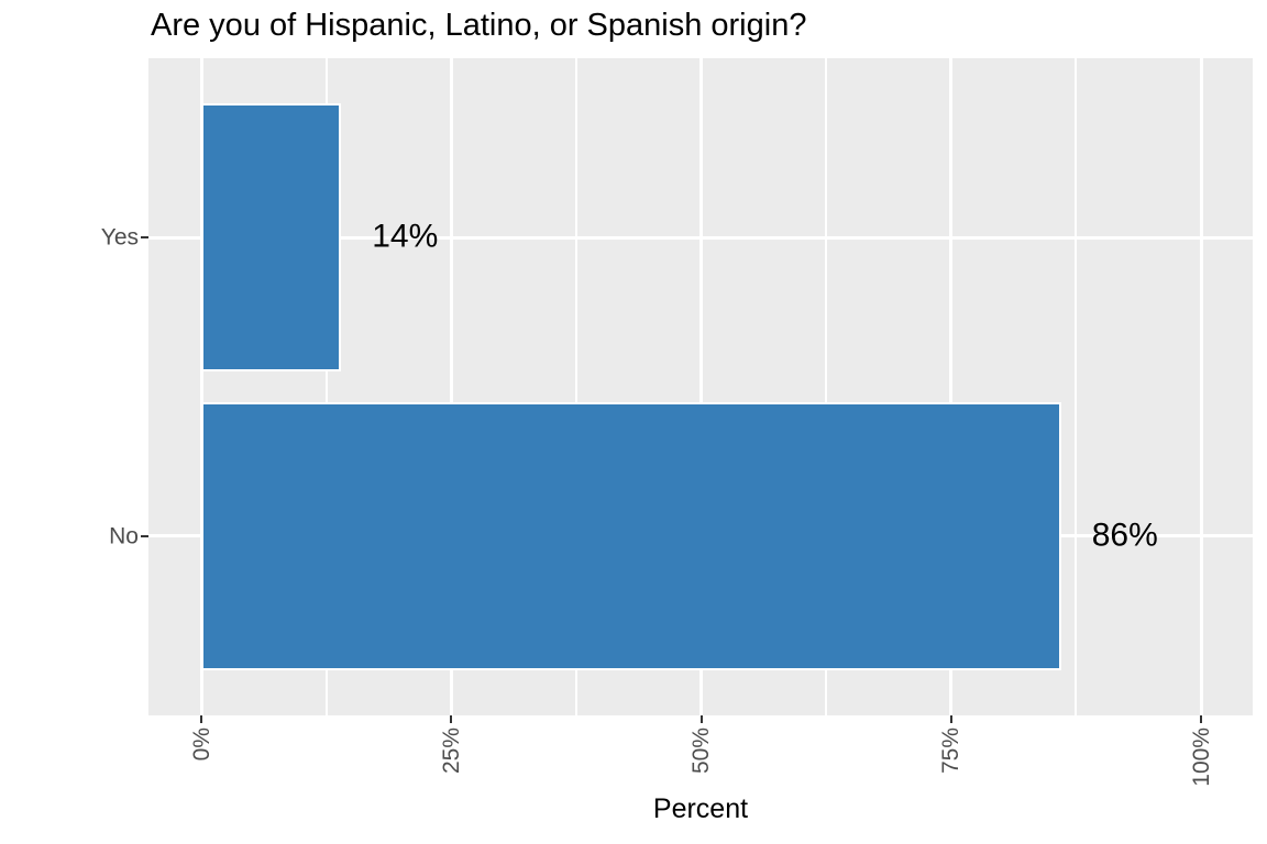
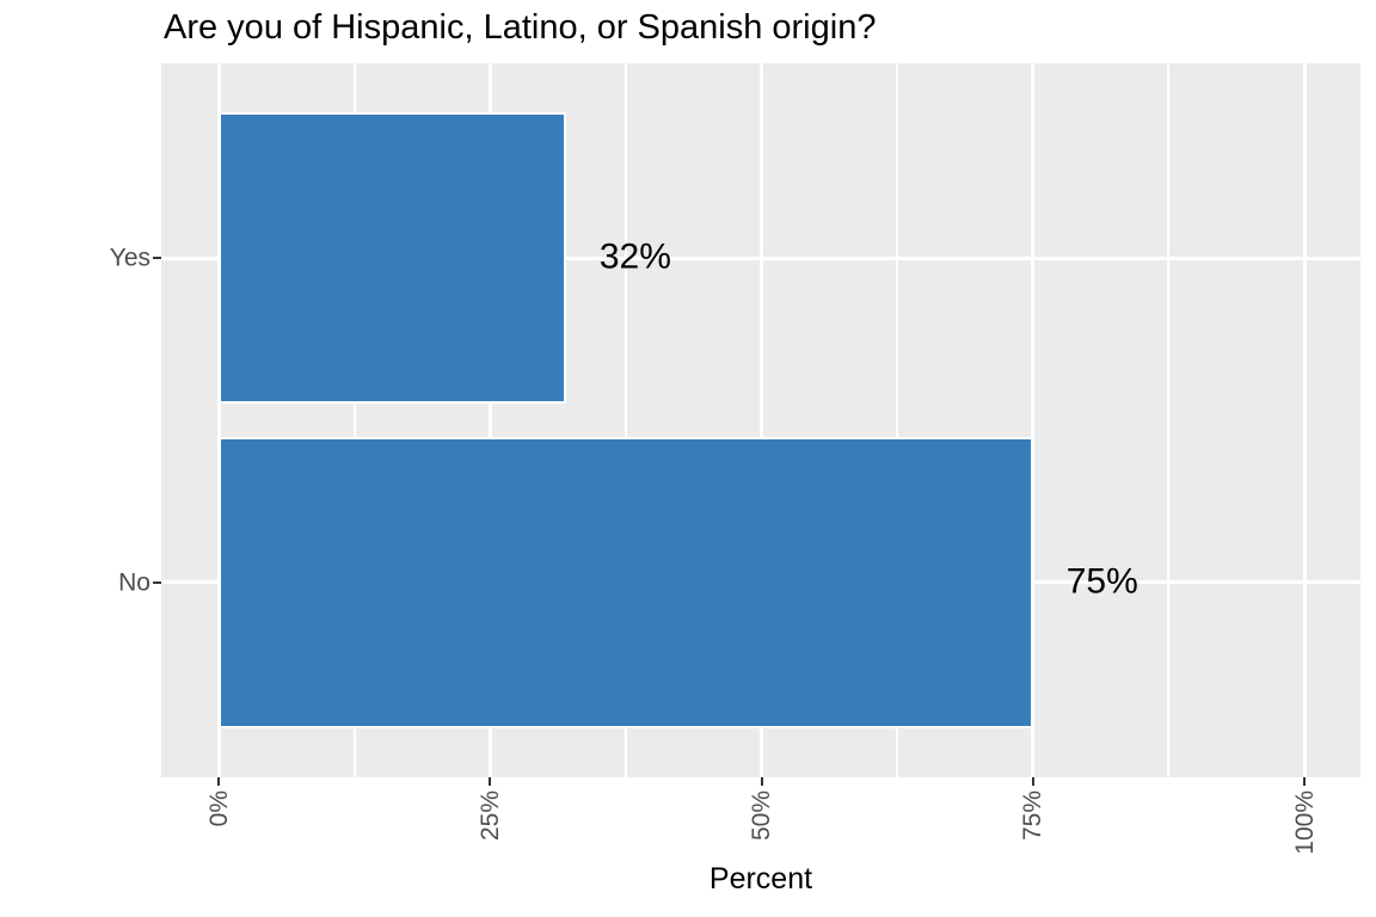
Yes: 14% -> 32%
No: 86% -> 75%
